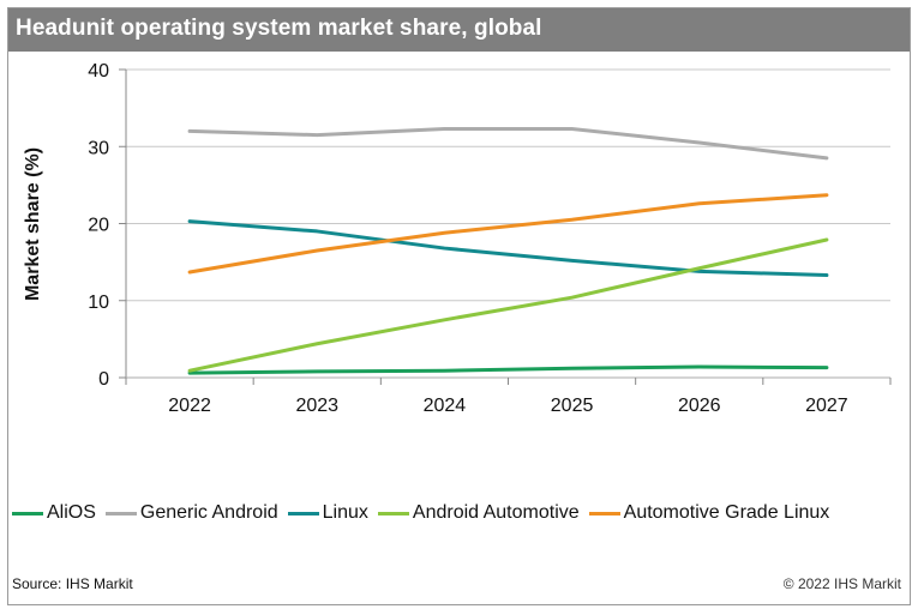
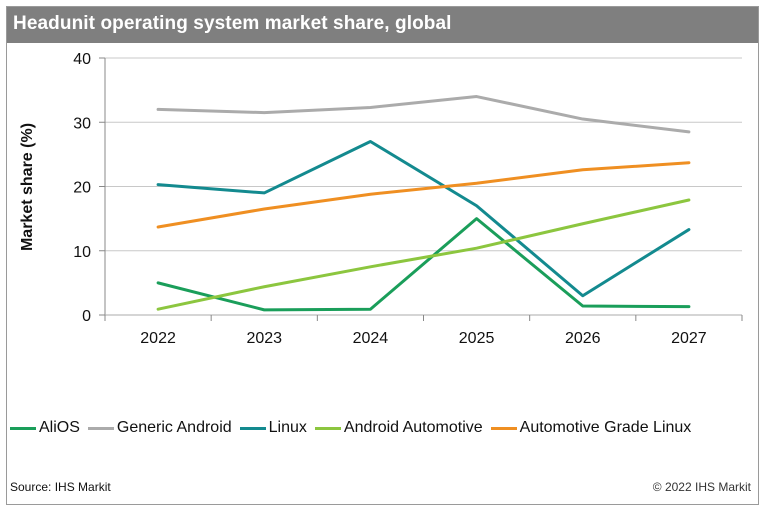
AliOS/2022: 1 -> 5
Linux/2024: 17 -> 27
AliOS/2025: 1 -> 15
Generic Android/2025: 32 -> 34
Linux/2025: 15 -> 17
Linux/2026: 14 -> 3
